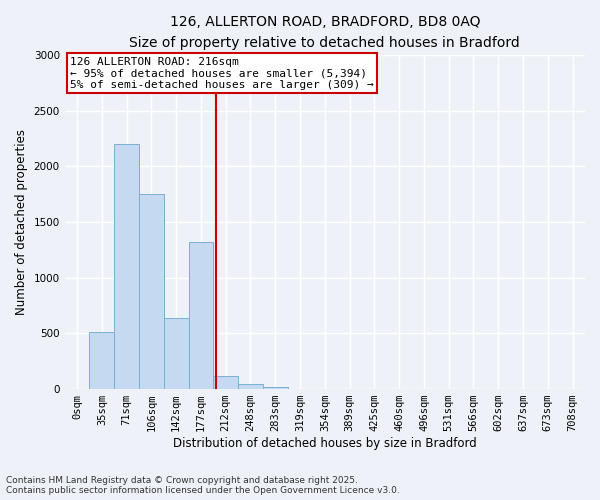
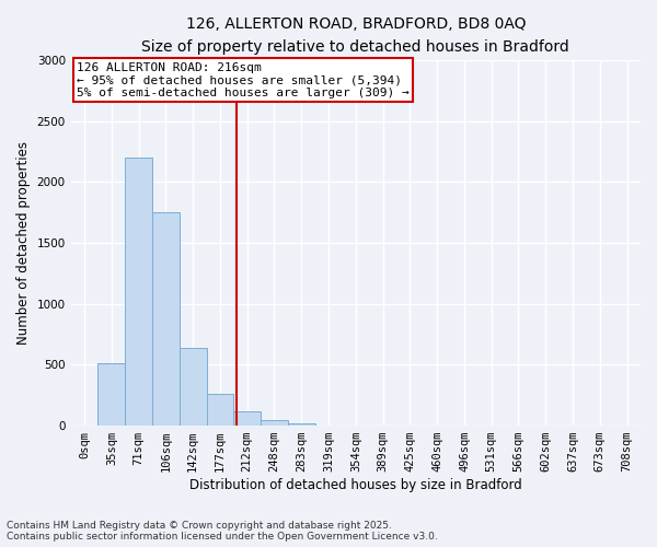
177sqm: 1320 -> 260
